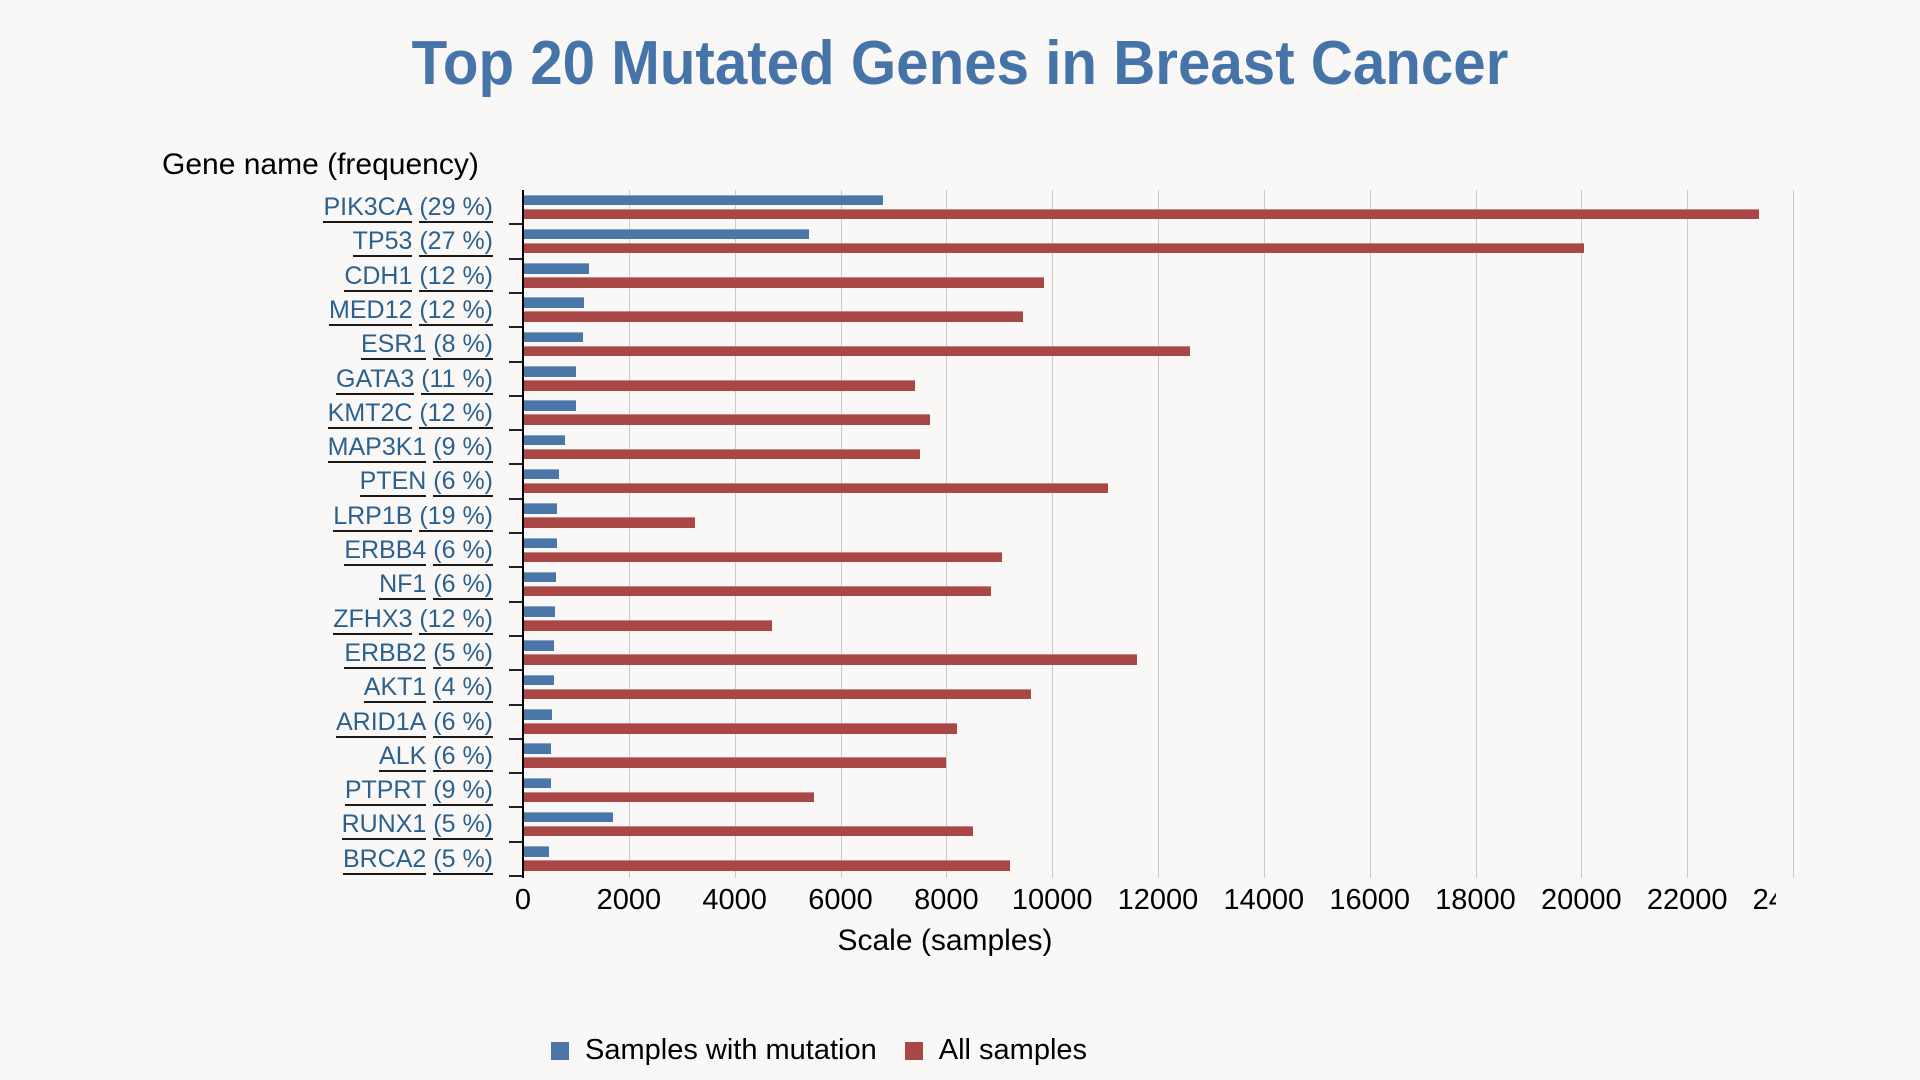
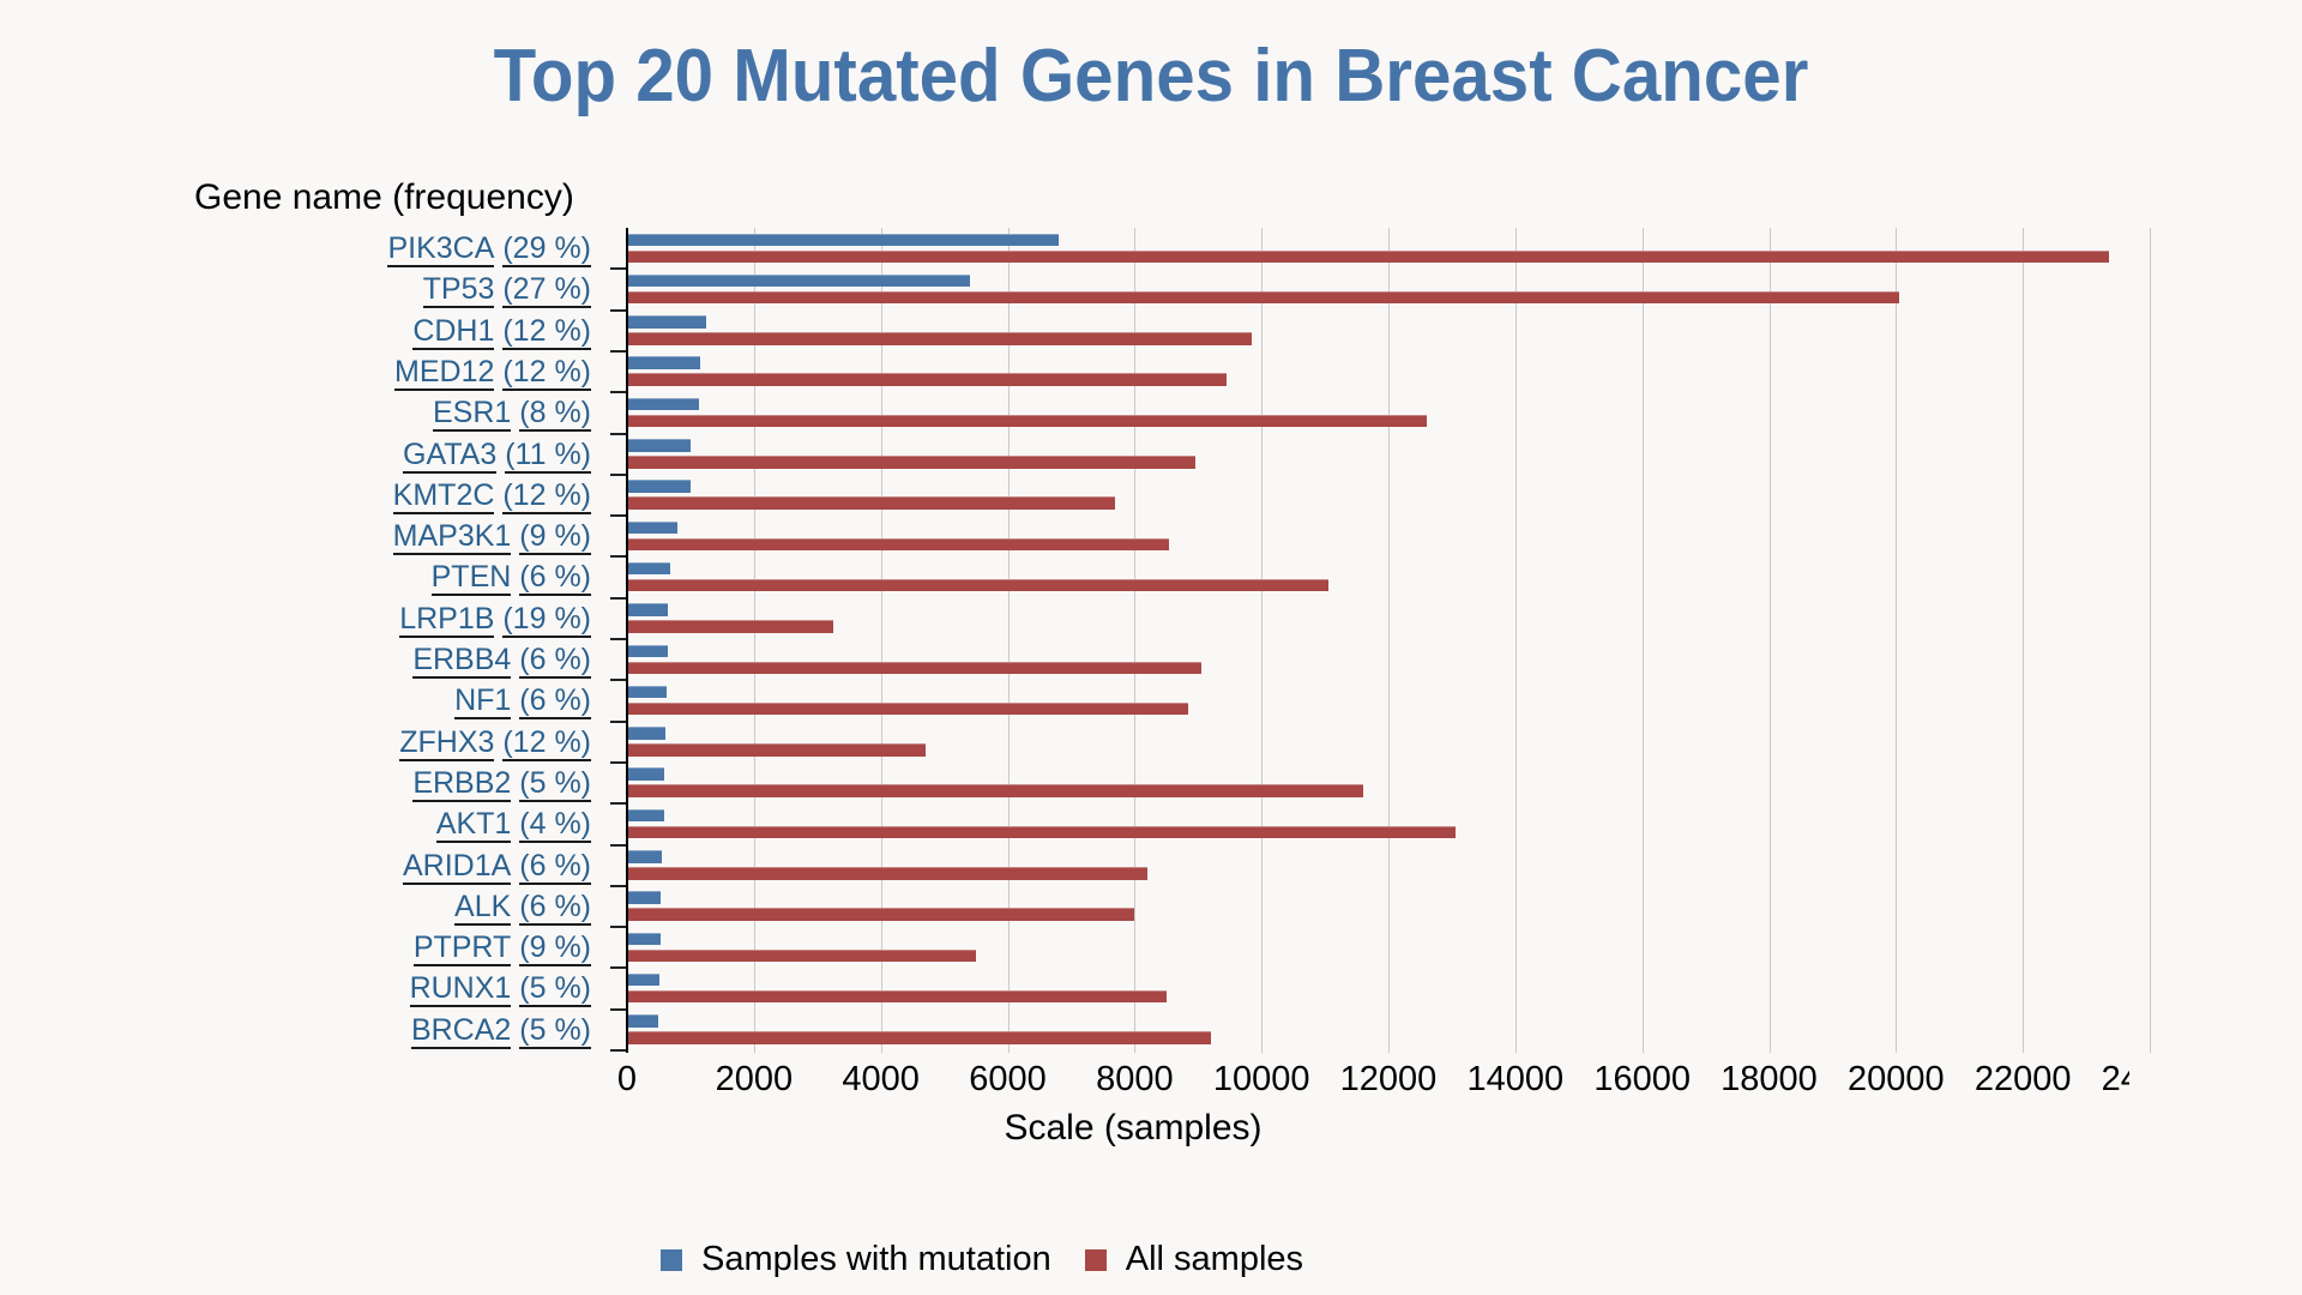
All samples/GATA3 (11 %): 7400 -> 9000
All samples/MAP3K1 (9 %): 7500 -> 8600
All samples/AKT1 (4 %): 9600 -> 13000
Samples with mutation/RUNX1 (5 %): 1700 -> 500
